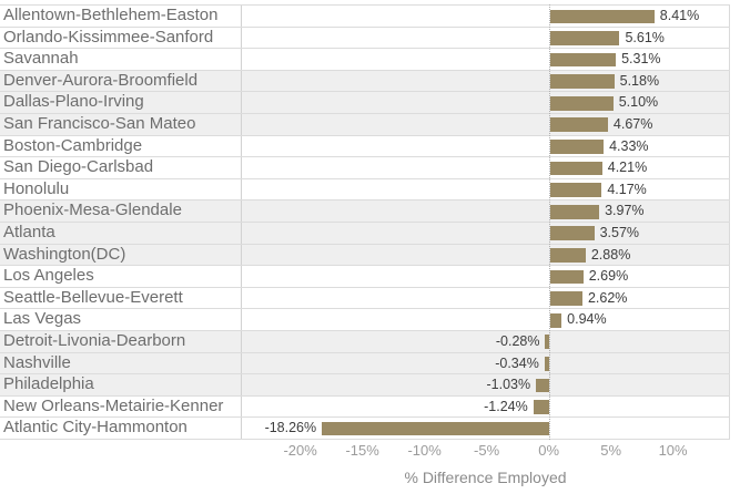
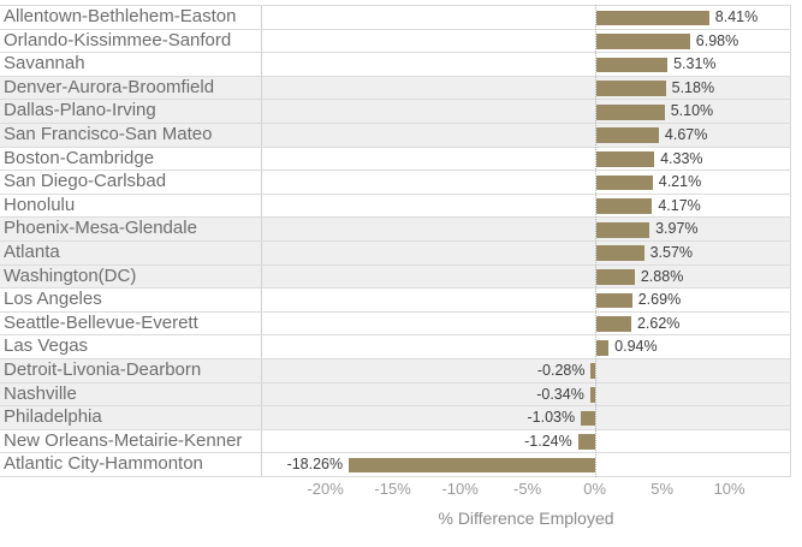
Orlando-Kissimmee-Sanford: 5.61% -> 6.98%
